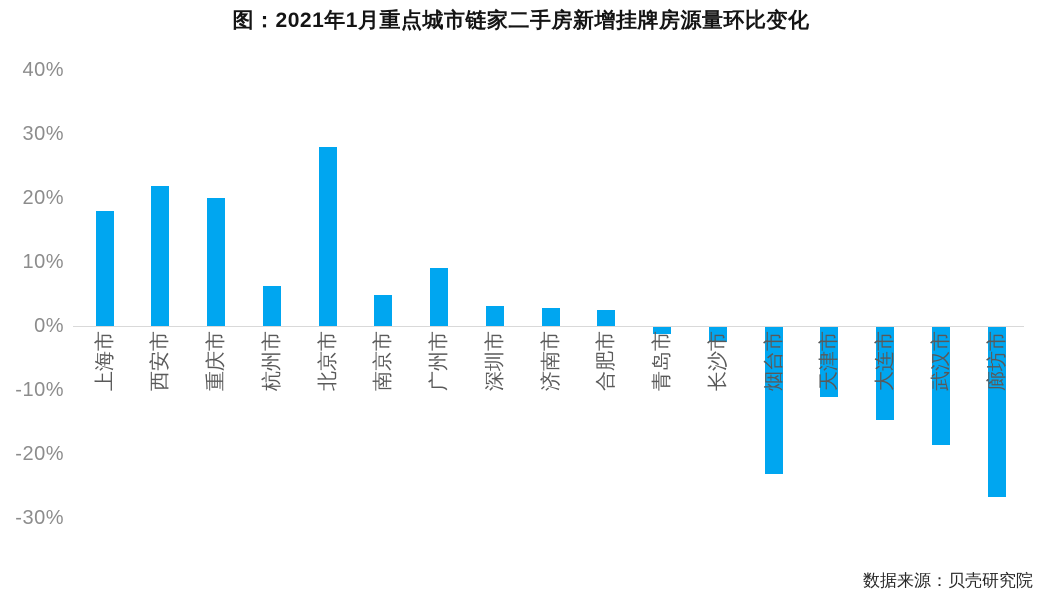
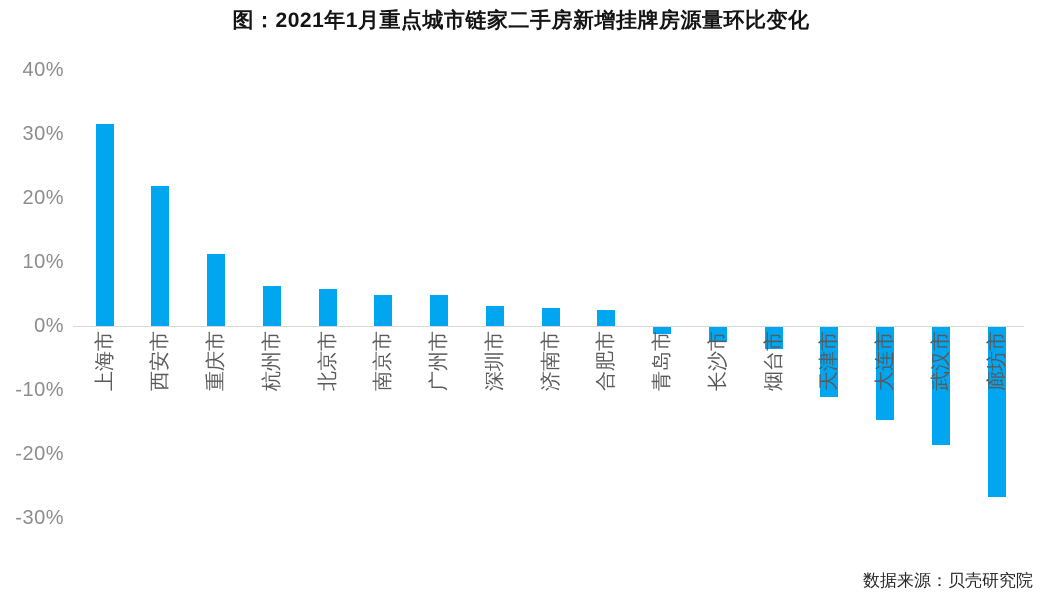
上海市: 18% -> 32%
重庆市: 20% -> 11%
北京市: 28% -> 6%
广州市: 9% -> 5%
烟台市: -23% -> -4%
